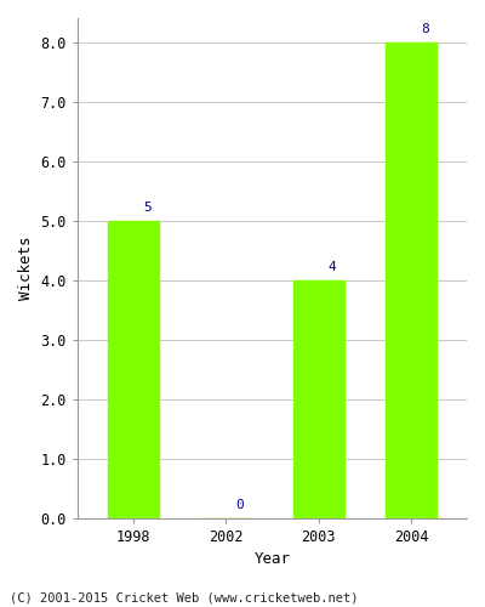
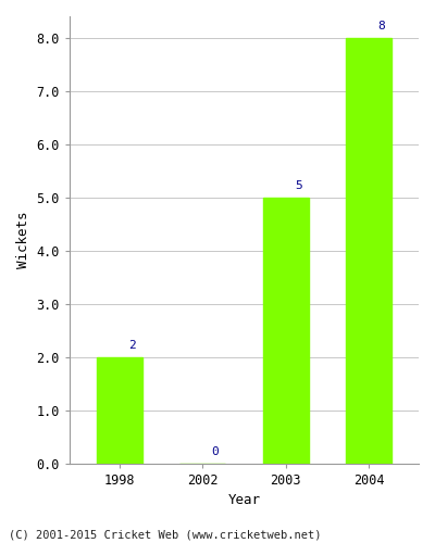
1998: 5 -> 2
2003: 4 -> 5
